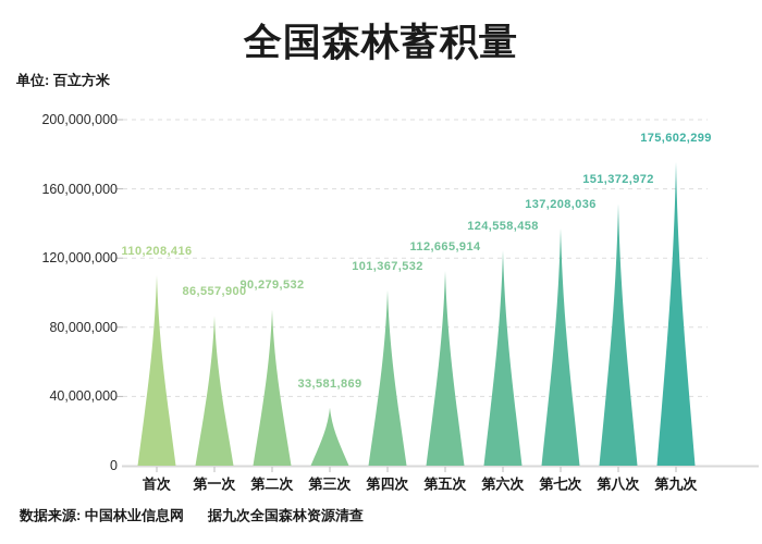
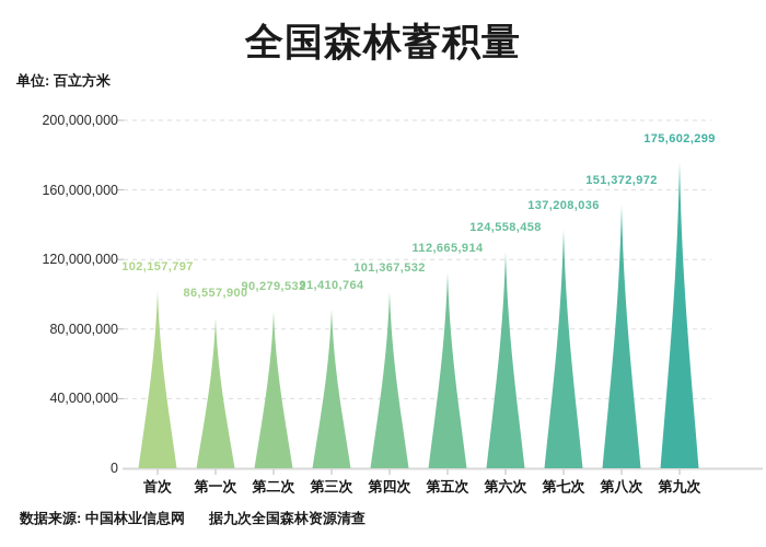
首次: 110,208,416 -> 102,157,797
第三次: 33,581,869 -> 91,410,764
